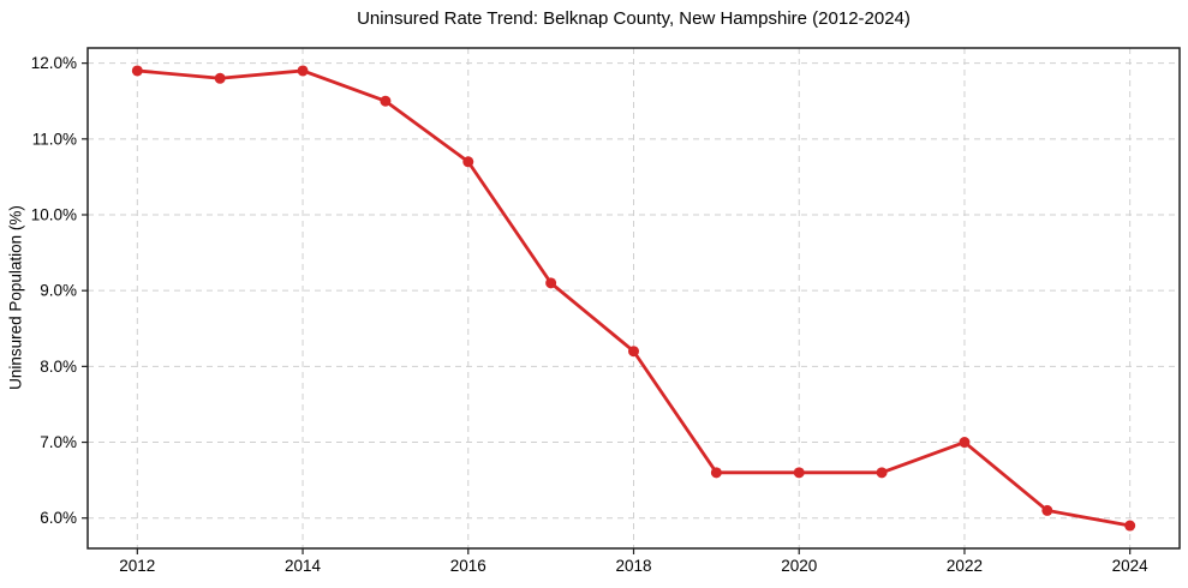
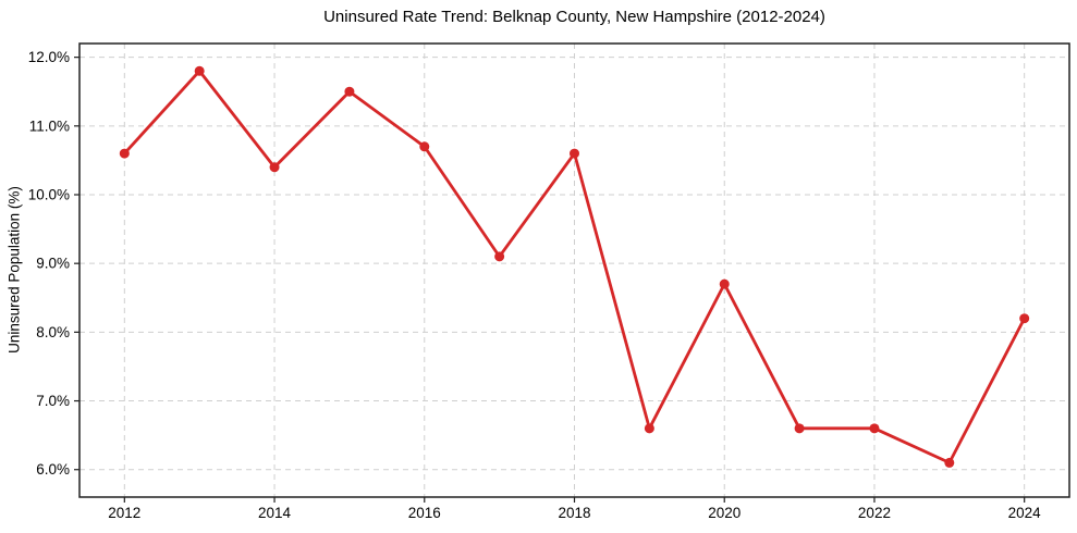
2012: 11.9% -> 10.6%
2014: 11.9% -> 10.4%
2018: 8.2% -> 10.6%
2020: 6.6% -> 8.7%
2022: 7.0% -> 6.6%
2024: 5.9% -> 8.2%
